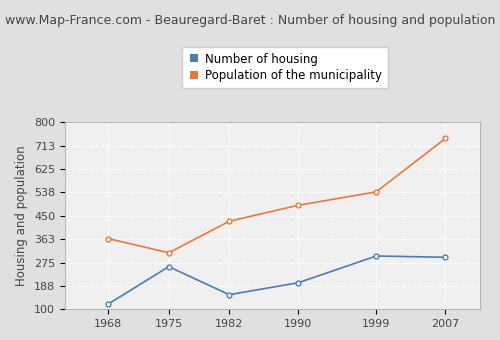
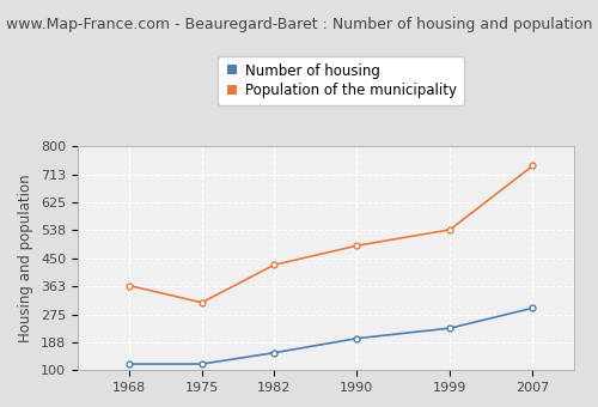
Number of housing/1975: 260 -> 120
Number of housing/1999: 300 -> 232
